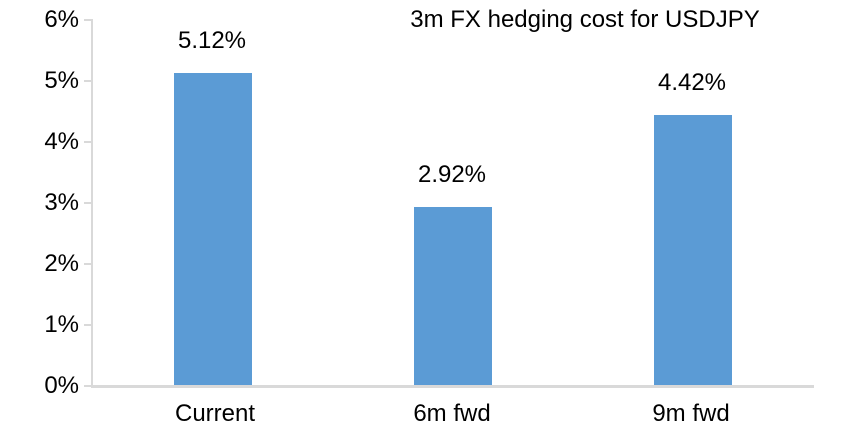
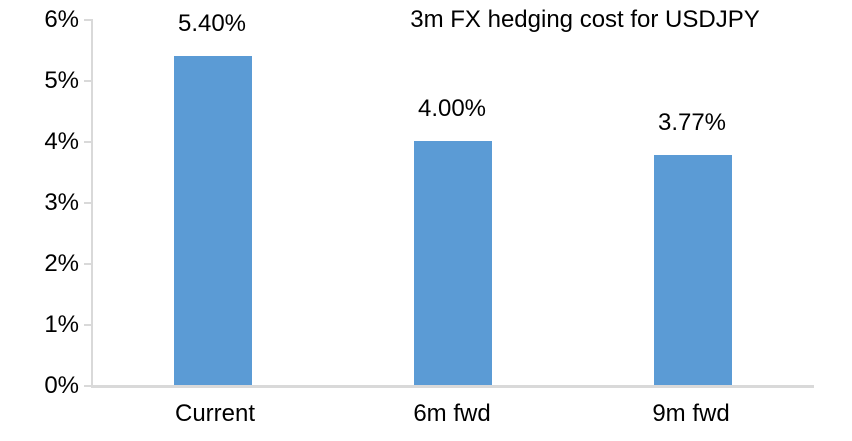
Current: 5.12% -> 5.40%
6m fwd: 2.92% -> 4.00%
9m fwd: 4.42% -> 3.77%
